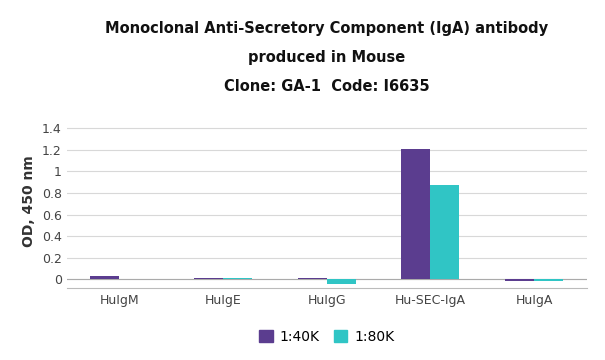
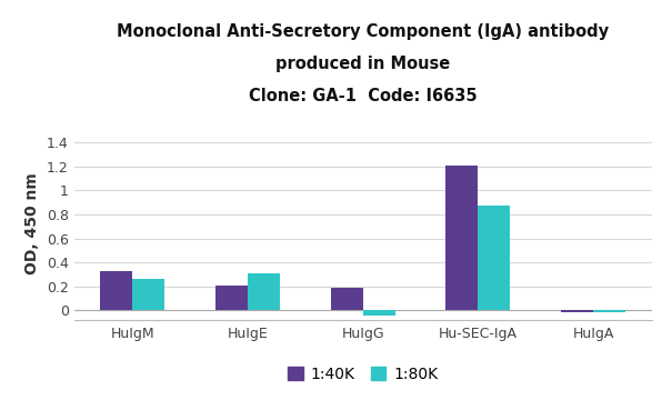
1:40K/HuIgM: 0.03 -> 0.33
1:80K/HuIgM: 0.01 -> 0.26
1:40K/HuIgE: 0.01 -> 0.21
1:80K/HuIgE: 0.01 -> 0.31
1:40K/HuIgG: 0.01 -> 0.19
